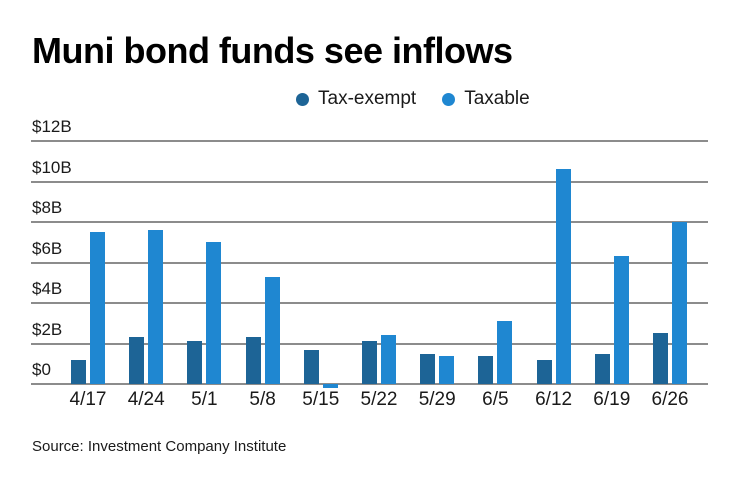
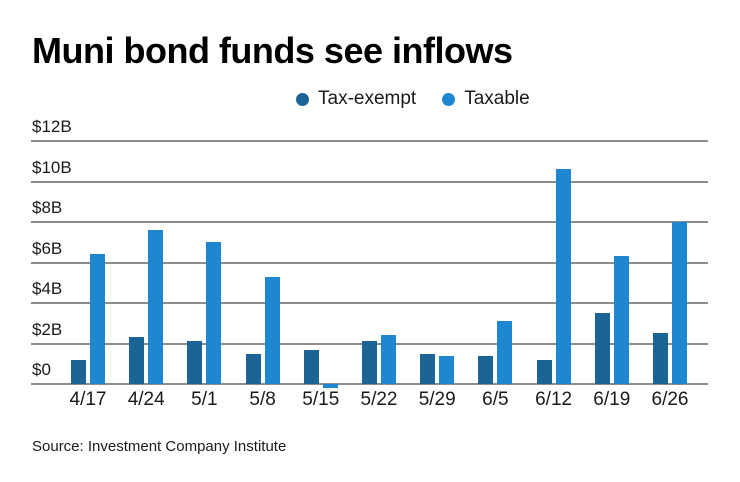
Taxable/4/17: $7.5B -> $6.4B
Tax-exempt/5/8: $2.3B -> $1.5B
Tax-exempt/6/19: $1.5B -> $3.5B
